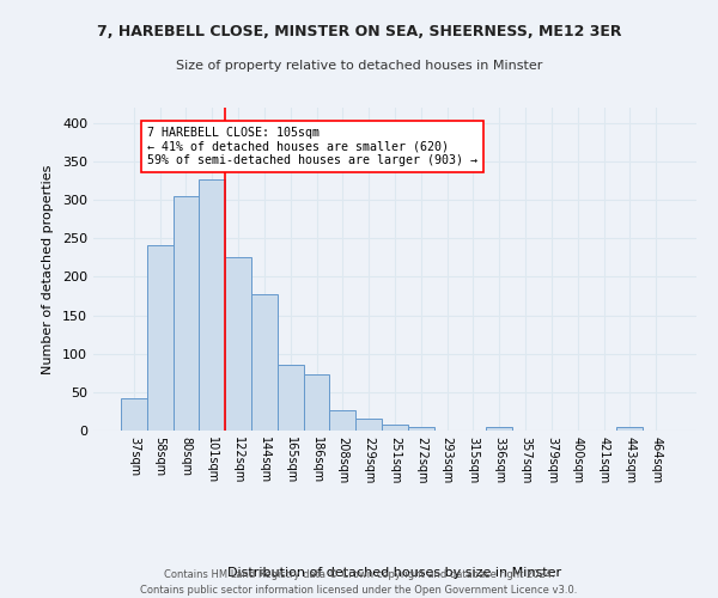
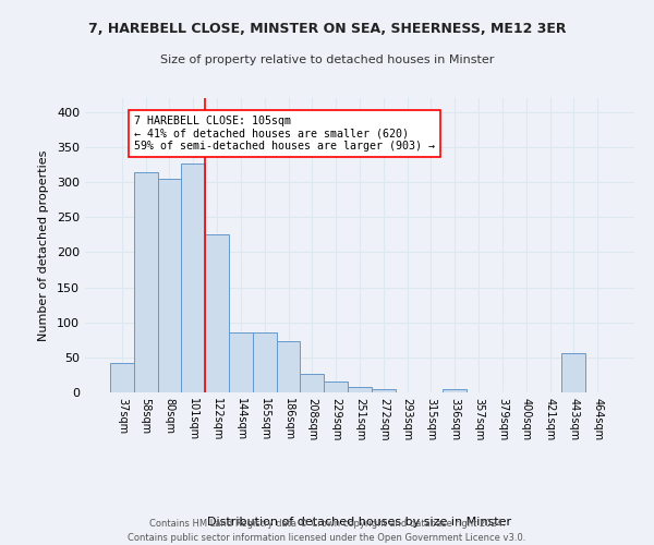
58sqm: 241 -> 314
144sqm: 178 -> 86
443sqm: 4 -> 56
